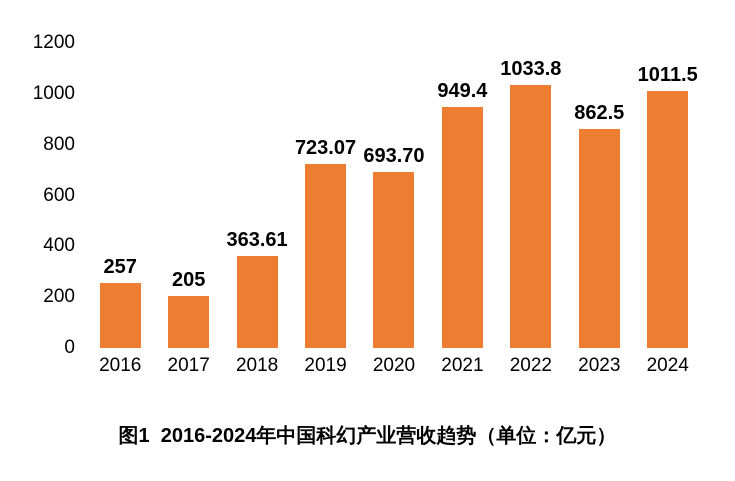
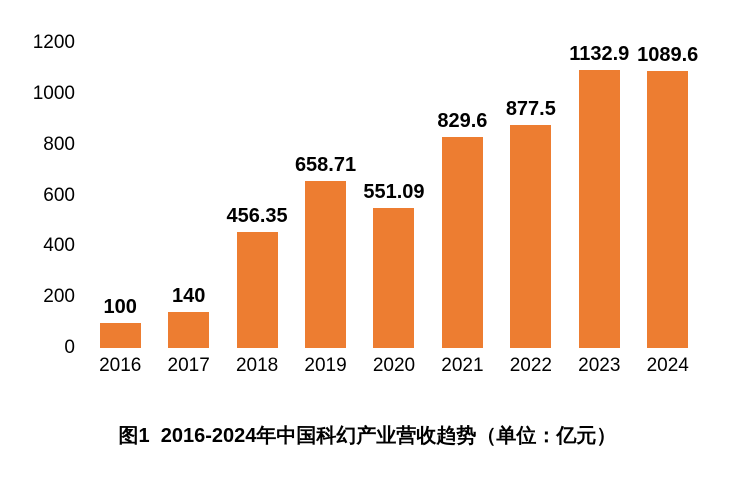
2016: 257 -> 100
2017: 205 -> 140
2018: 363.61 -> 456.35
2019: 723.07 -> 658.71
2020: 693.70 -> 551.09
2021: 949.4 -> 829.6
2022: 1033.8 -> 877.5
2023: 862.5 -> 1132.9
2024: 1011.5 -> 1089.6
